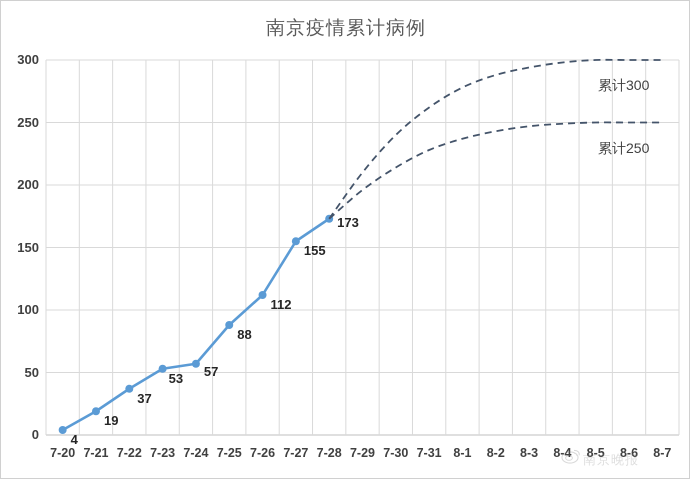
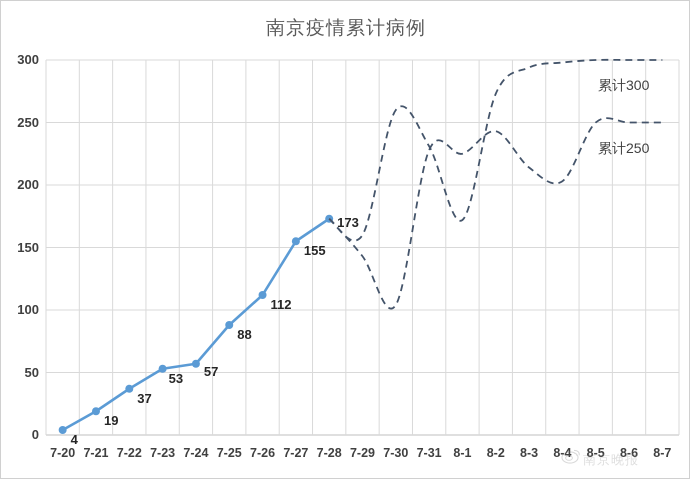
累计300/7-29: 210 -> 160
累计250/7-29: 196 -> 143
累计300/7-30: 240 -> 260
累计250/7-30: 214 -> 104
累计300/7-31: 262 -> 231
累计300/8-1: 278 -> 172
累计250/8-1: 237 -> 225
累计300/8-2: 288 -> 273
累计250/8-3: 247 -> 214
累计250/8-4: 249 -> 203
